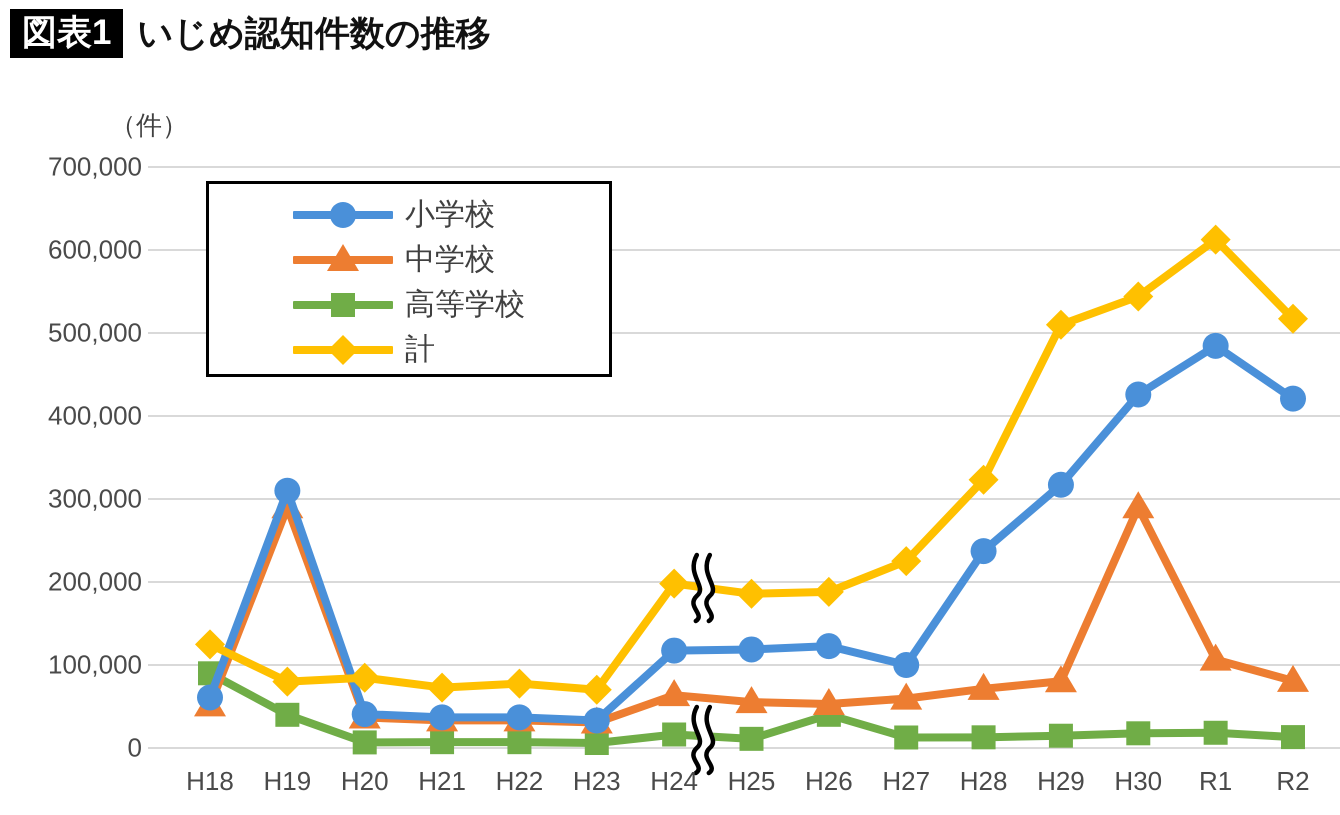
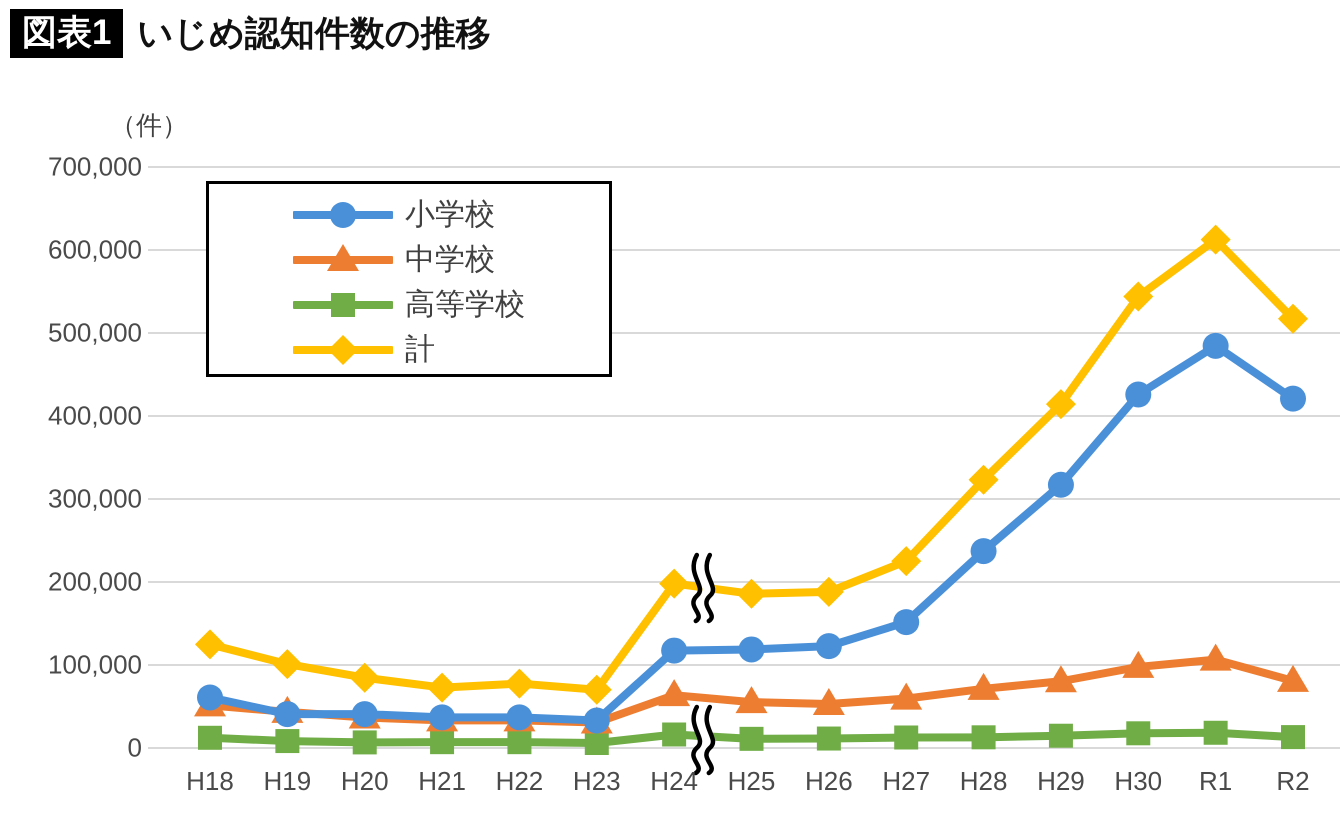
高等学校/H18: 90000 -> 10000
小学校/H19: 310000 -> 40000
中学校/H19: 290000 -> 40000
高等学校/H19: 40000 -> 10000
計/H19: 80000 -> 100000
高等学校/H26: 40000 -> 10000
小学校/H27: 100000 -> 150000
計/H29: 510000 -> 410000
中学校/H30: 290000 -> 100000
